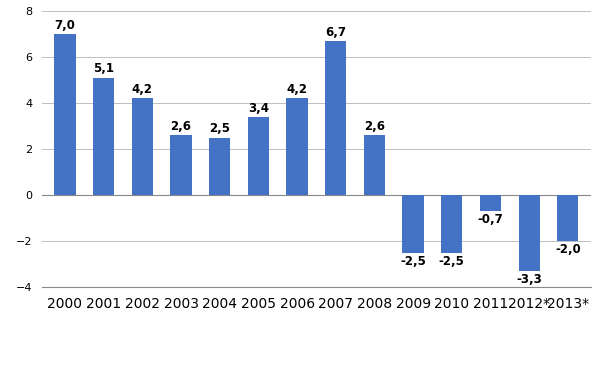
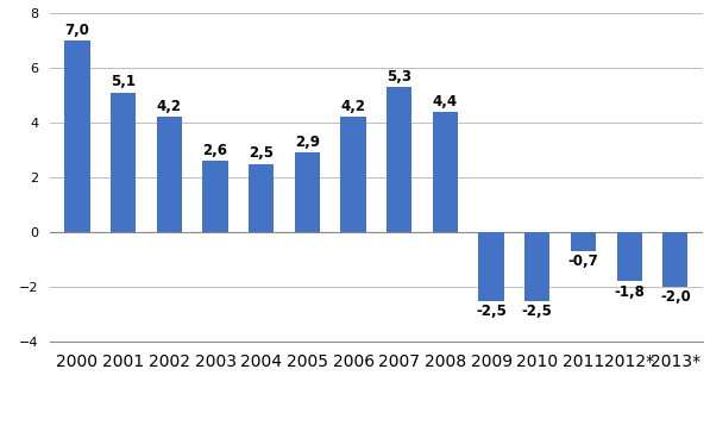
2005: 3,4 -> 2,9
2007: 6,7 -> 5,3
2008: 2,6 -> 4,4
2012*: -3,3 -> -1,8
